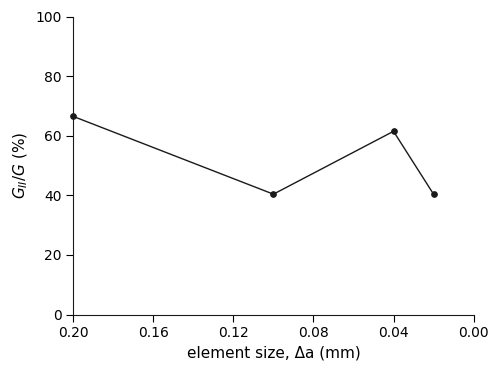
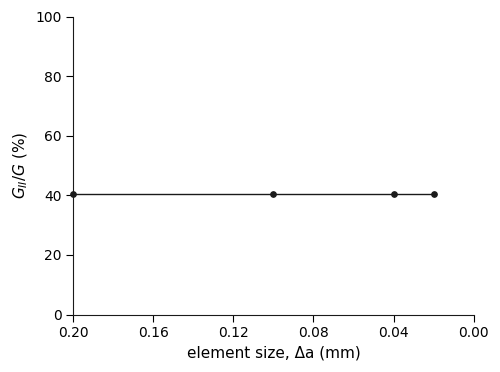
0.20: 66.5 -> 40.4
0.04: 61.5 -> 40.4
